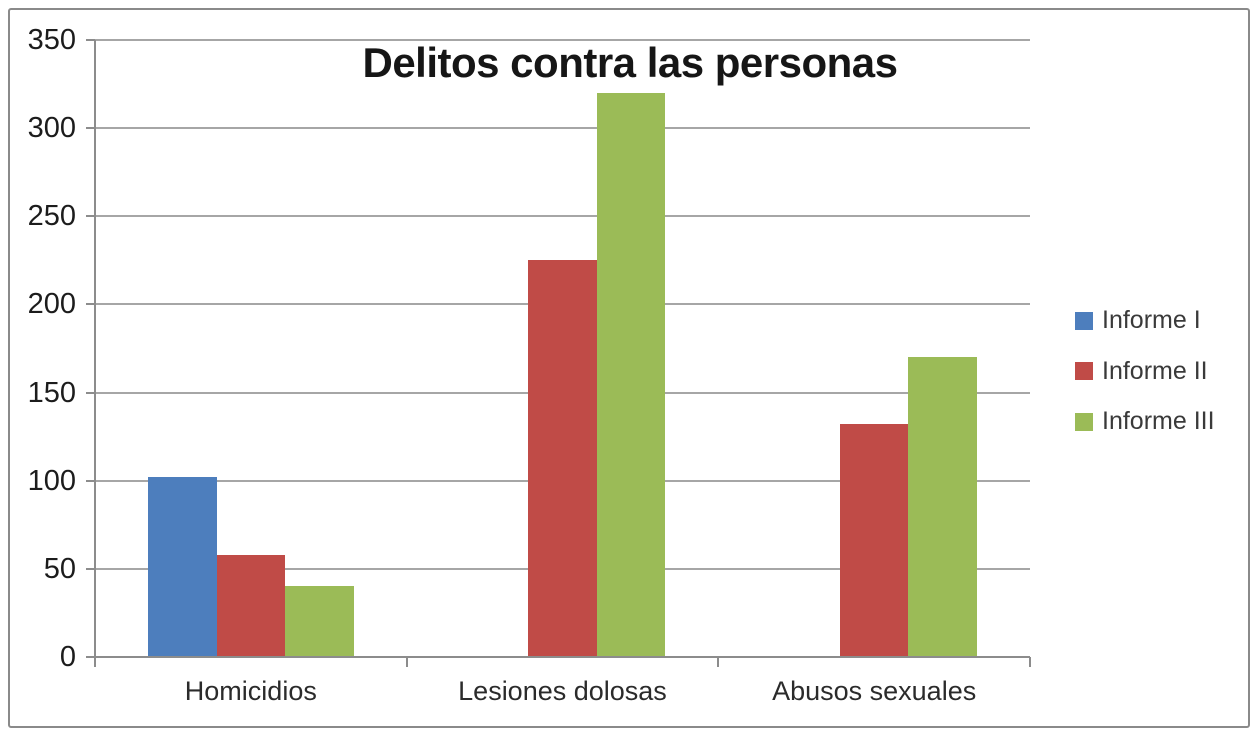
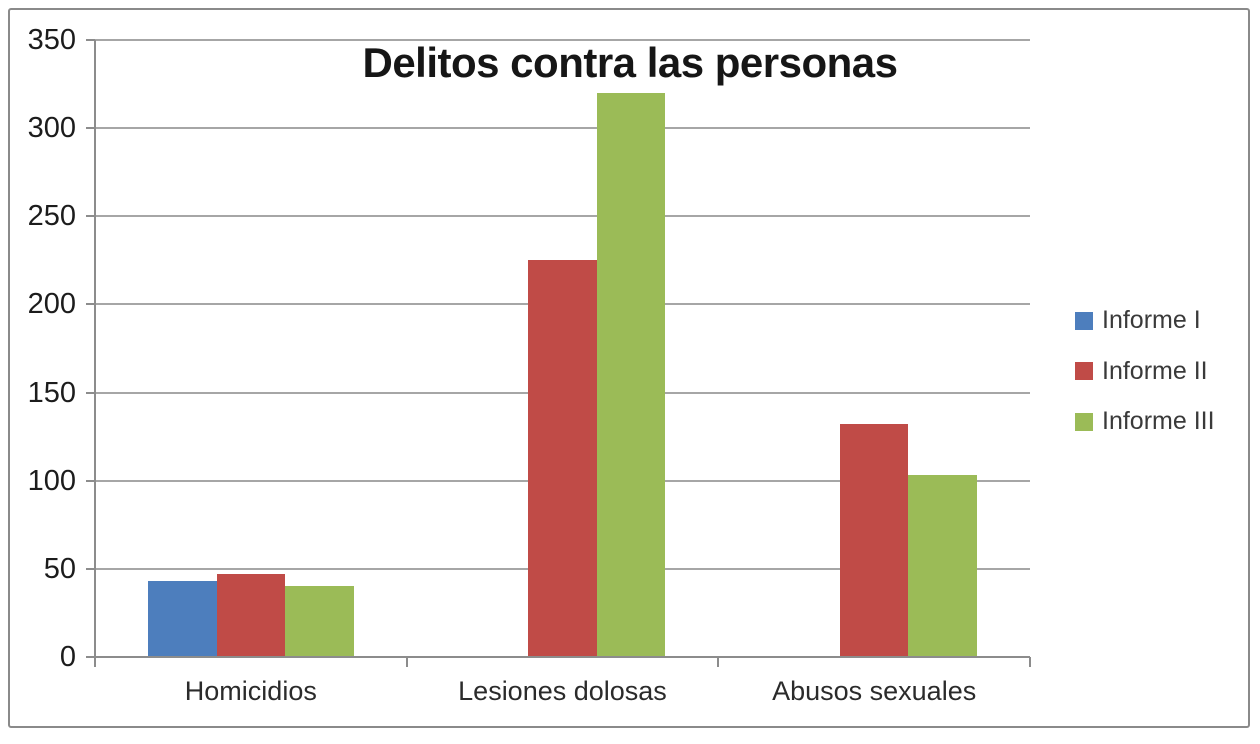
Informe I/Homicidios: 102 -> 43
Informe II/Homicidios: 58 -> 47
Informe III/Abusos sexuales: 170 -> 103
